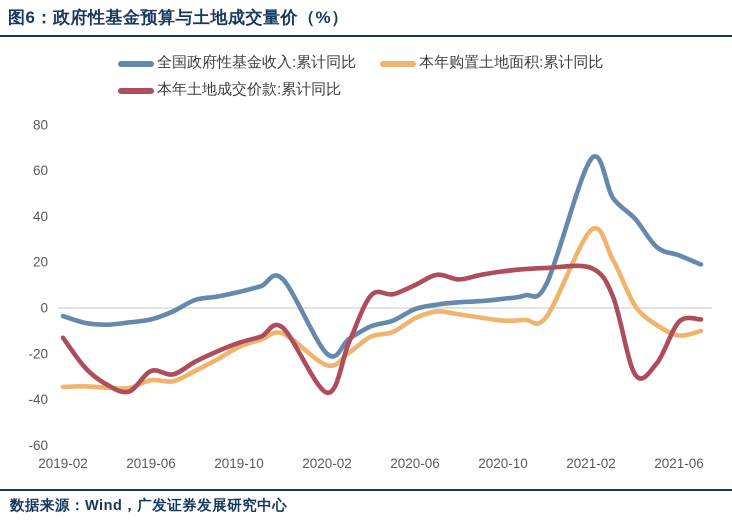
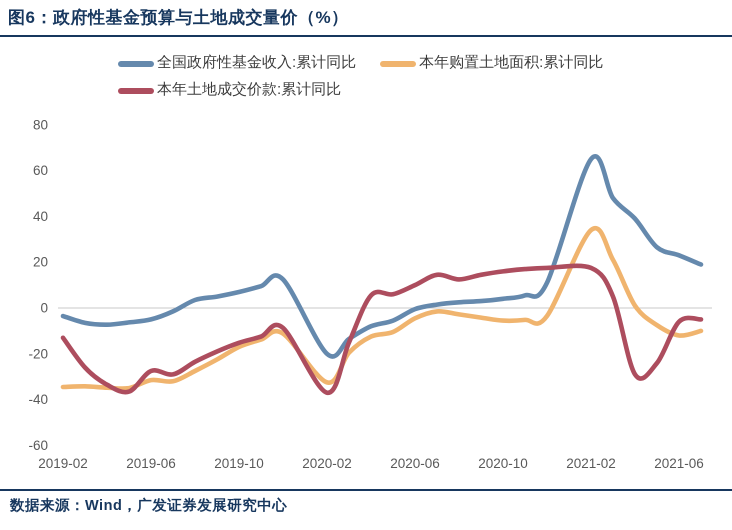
本年购置土地面积:累计同比/2020-02: -25 -> -32
